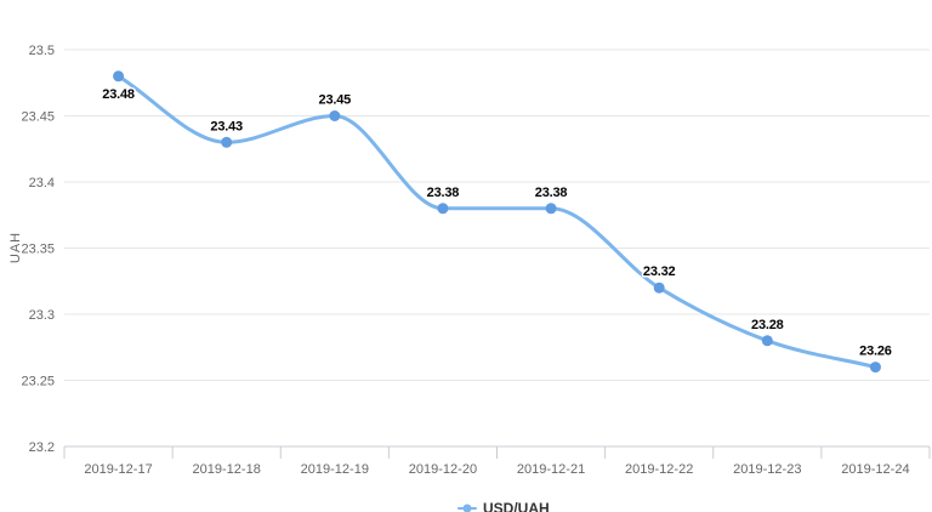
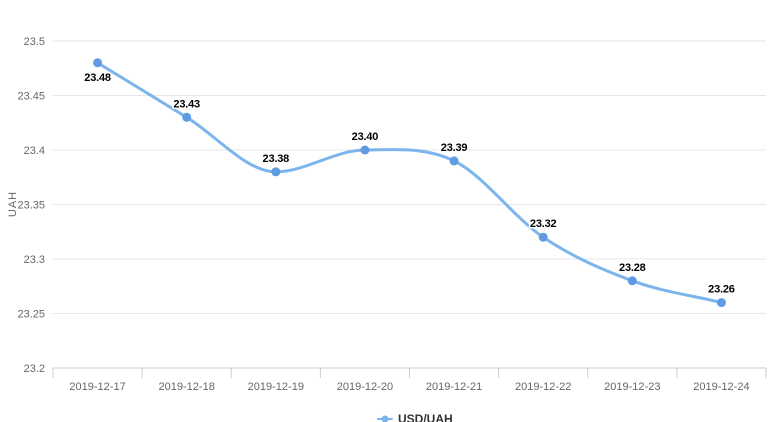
2019-12-19: 23.45 -> 23.38
2019-12-20: 23.38 -> 23.40
2019-12-21: 23.38 -> 23.39
